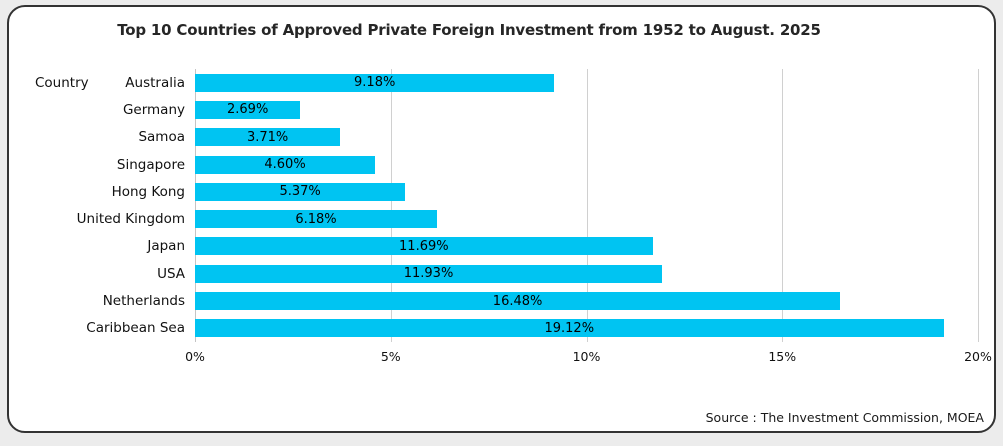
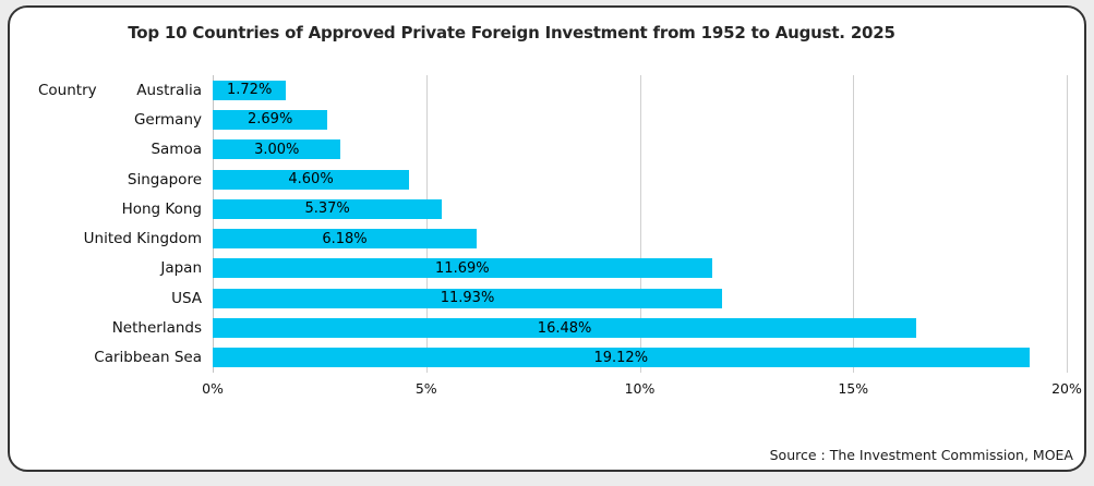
Australia: 9.18% -> 1.72%
Samoa: 3.71% -> 3.00%
